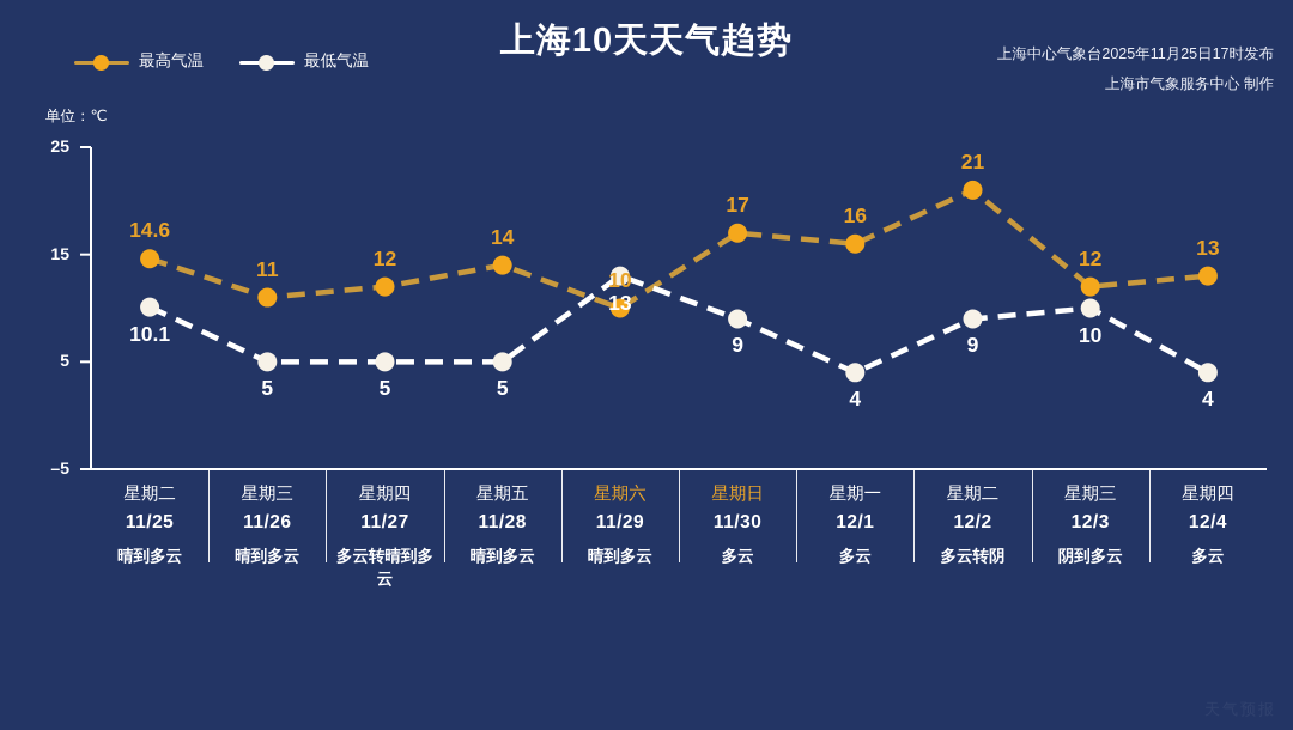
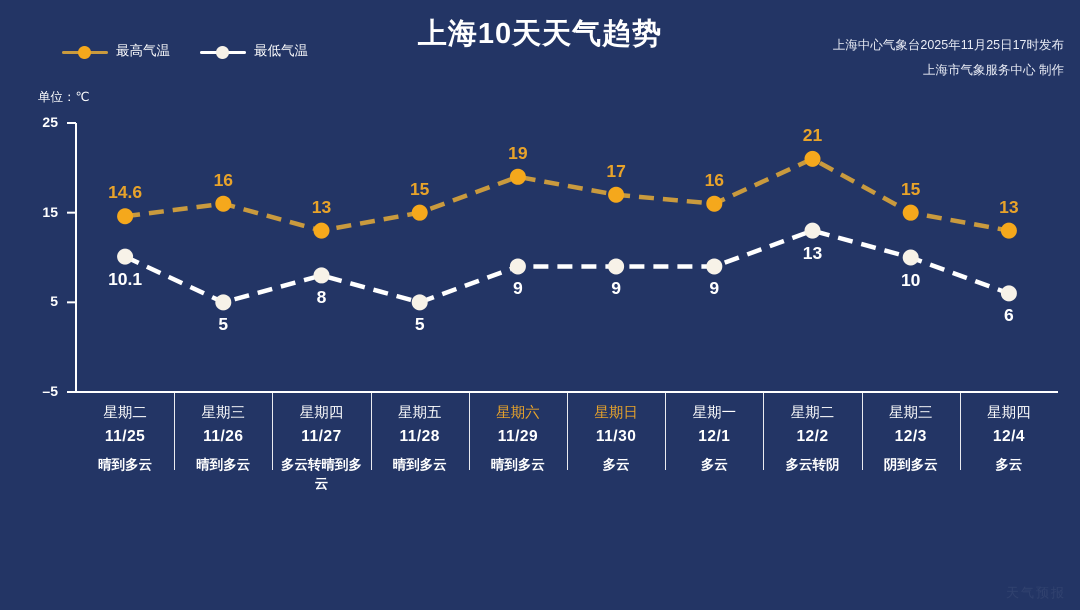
最高气温/11/26: 11 -> 16
最高气温/11/27: 12 -> 13
最低气温/11/27: 5 -> 8
最高气温/11/28: 14 -> 15
最高气温/11/29: 10 -> 19
最低气温/11/29: 13 -> 9
最低气温/12/1: 4 -> 9
最低气温/12/2: 9 -> 13
最高气温/12/3: 12 -> 15
最低气温/12/4: 4 -> 6
